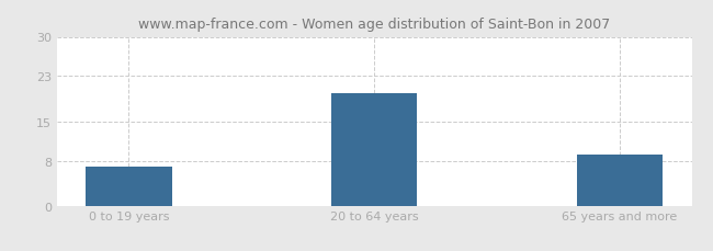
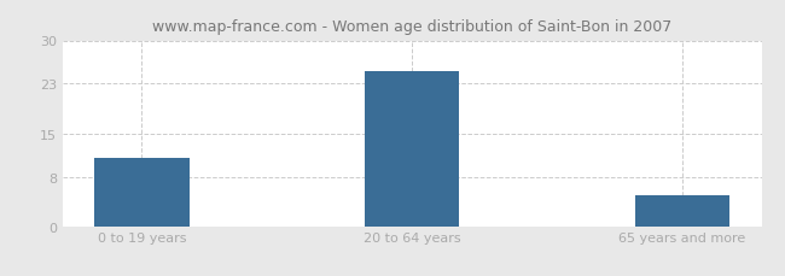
0 to 19 years: 7 -> 11
20 to 64 years: 20 -> 25
65 years and more: 9 -> 5
